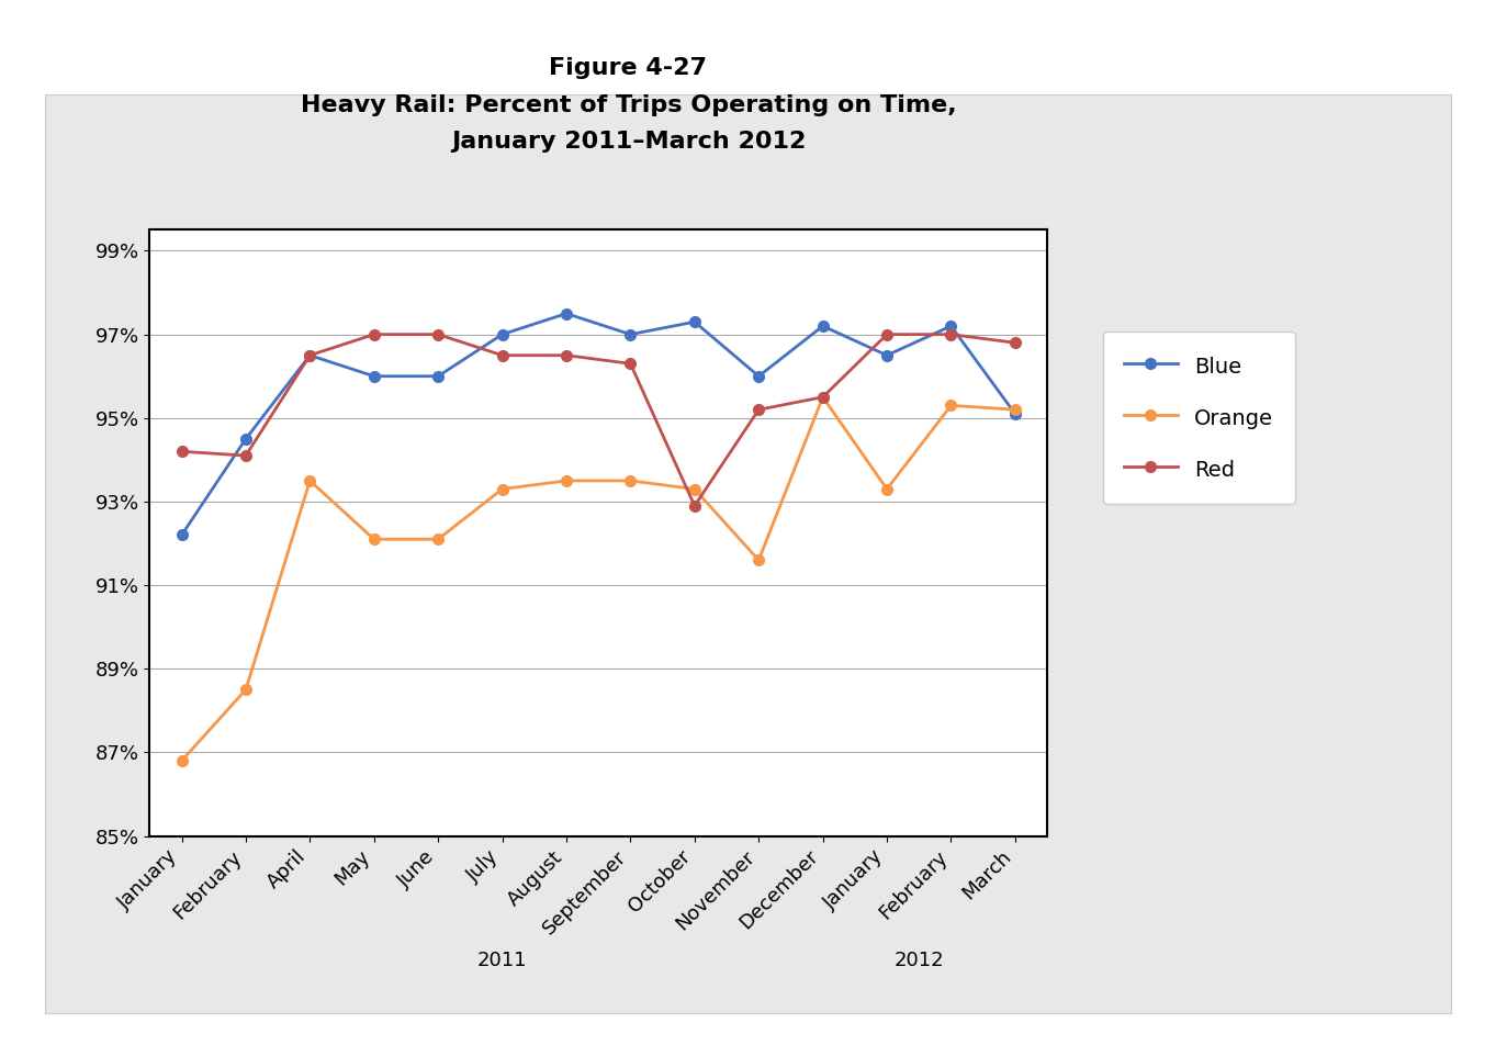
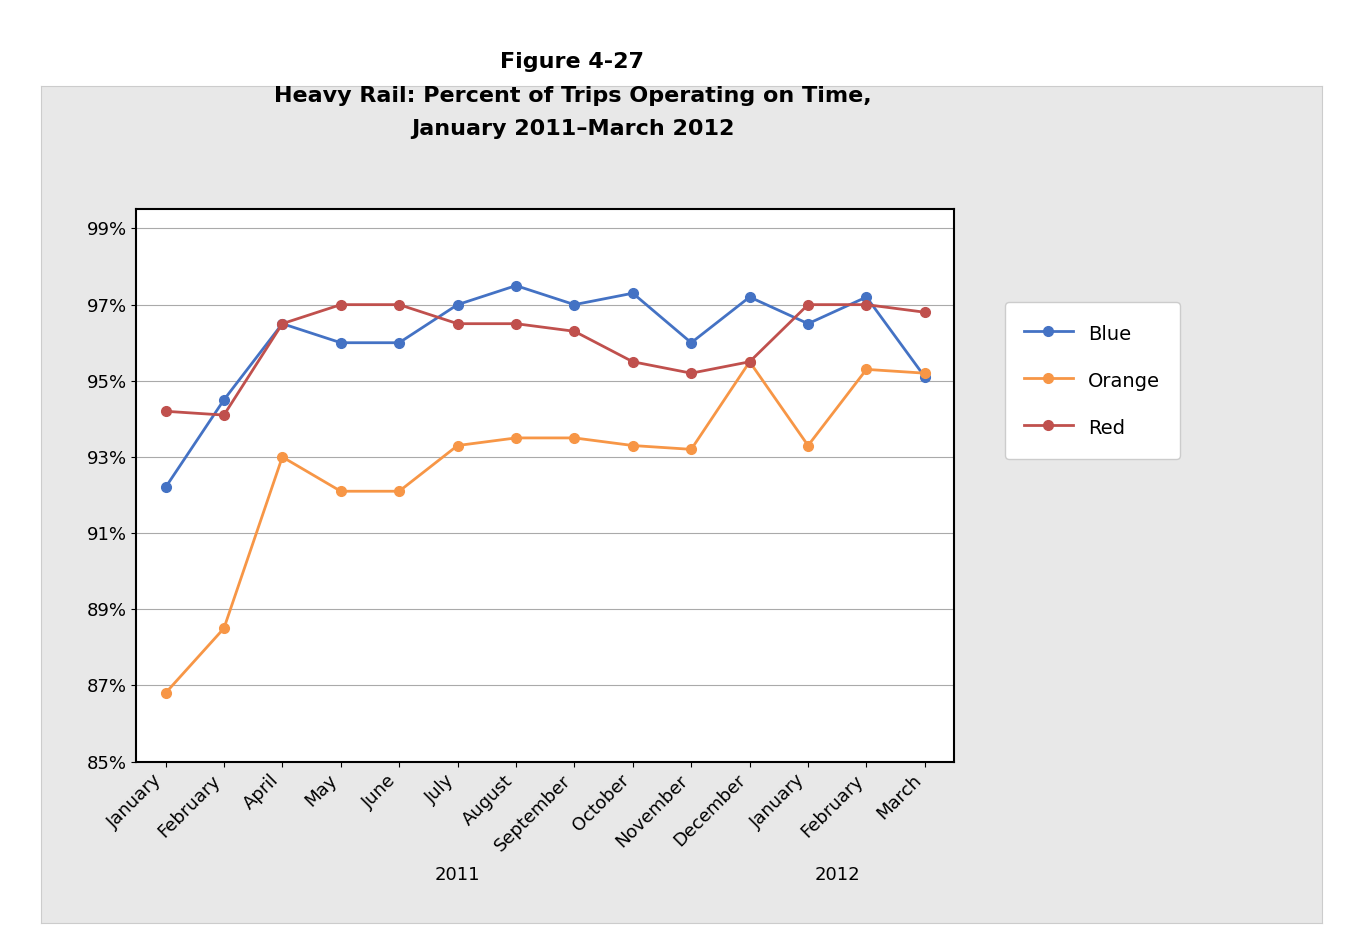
Orange/April: 93.5% -> 93.0%
Red/October: 92.9% -> 95.5%
Orange/November: 91.6% -> 93.2%
